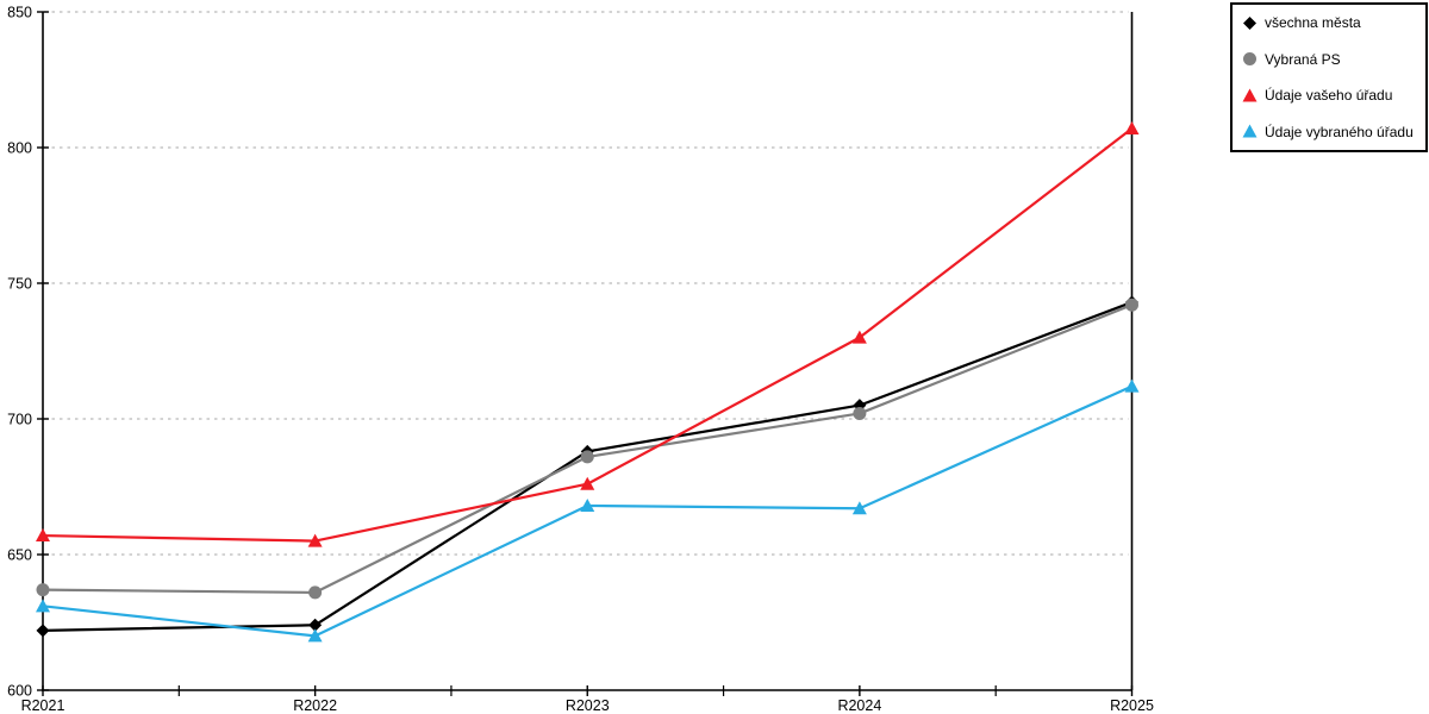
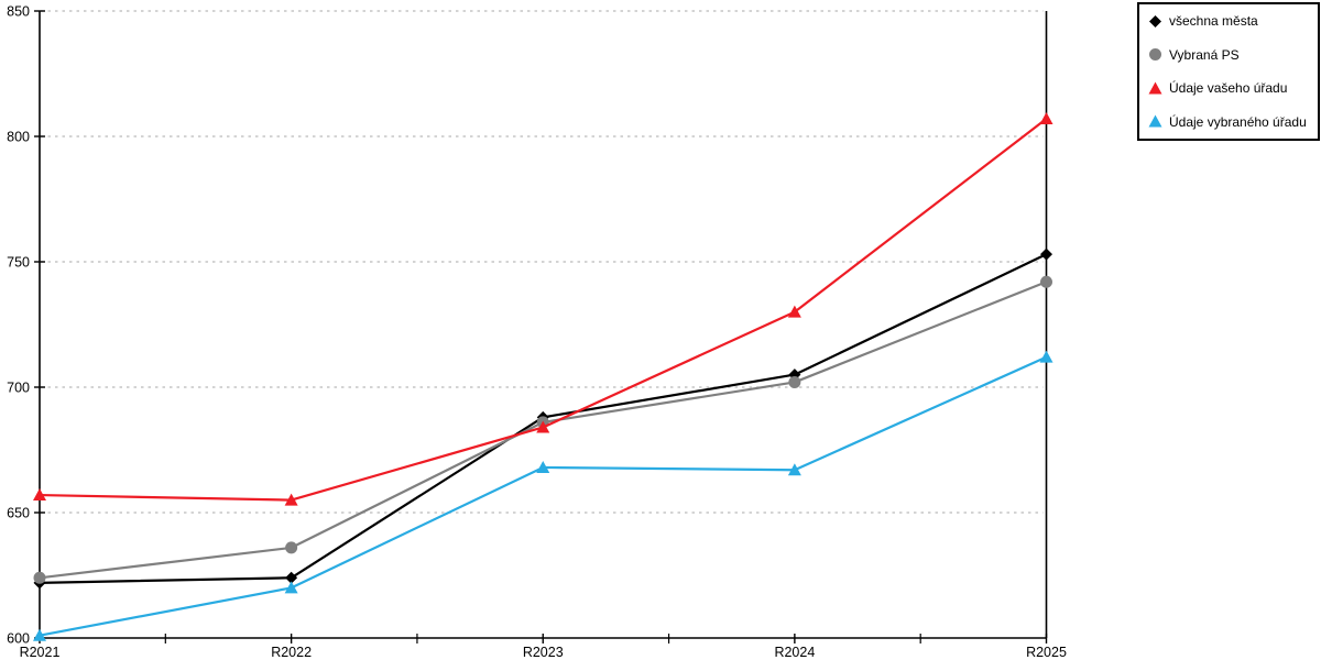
Vybraná PS/R2021: 637 -> 624
Údaje vybraného úřadu/R2021: 631 -> 601
Údaje vašeho úřadu/R2023: 676 -> 684
všechna města/R2025: 743 -> 753
